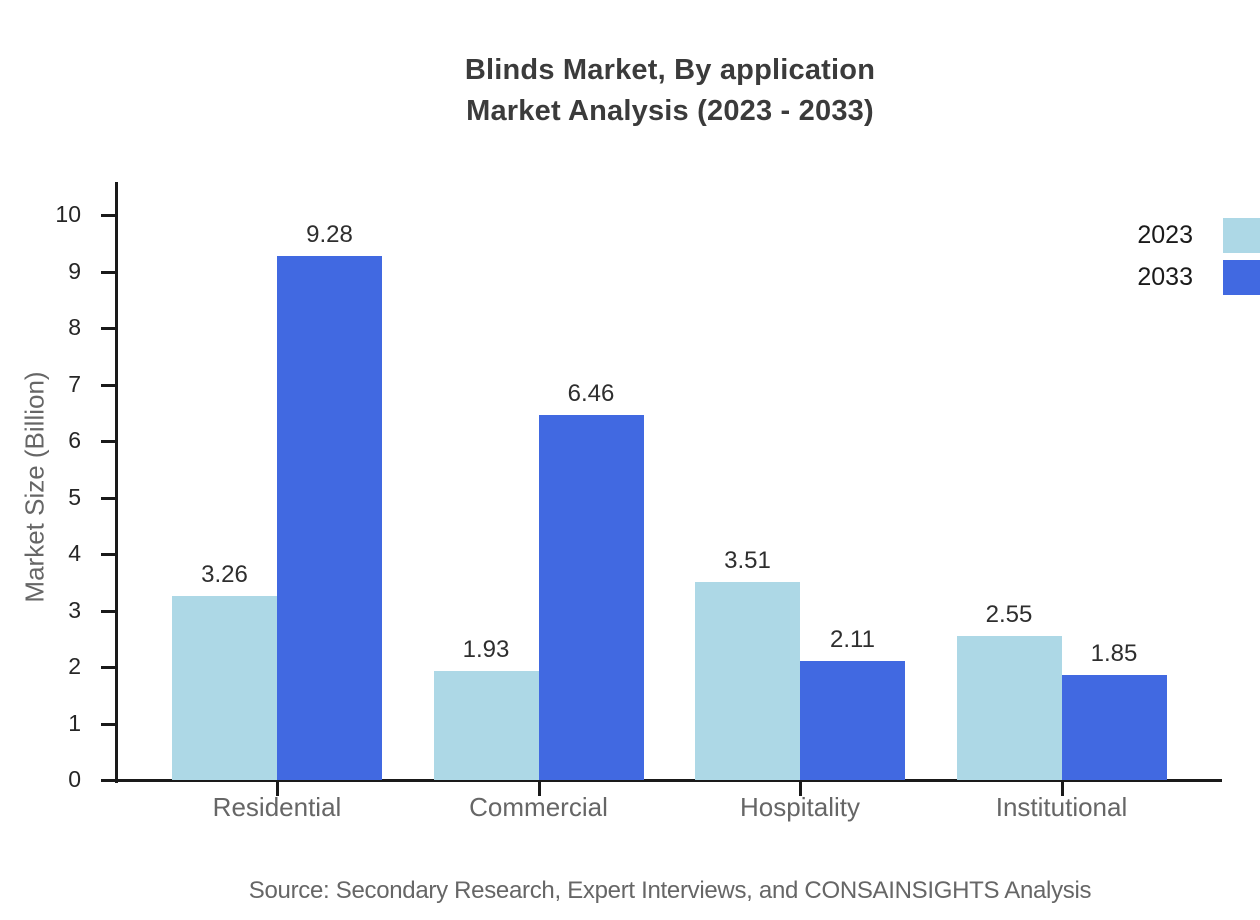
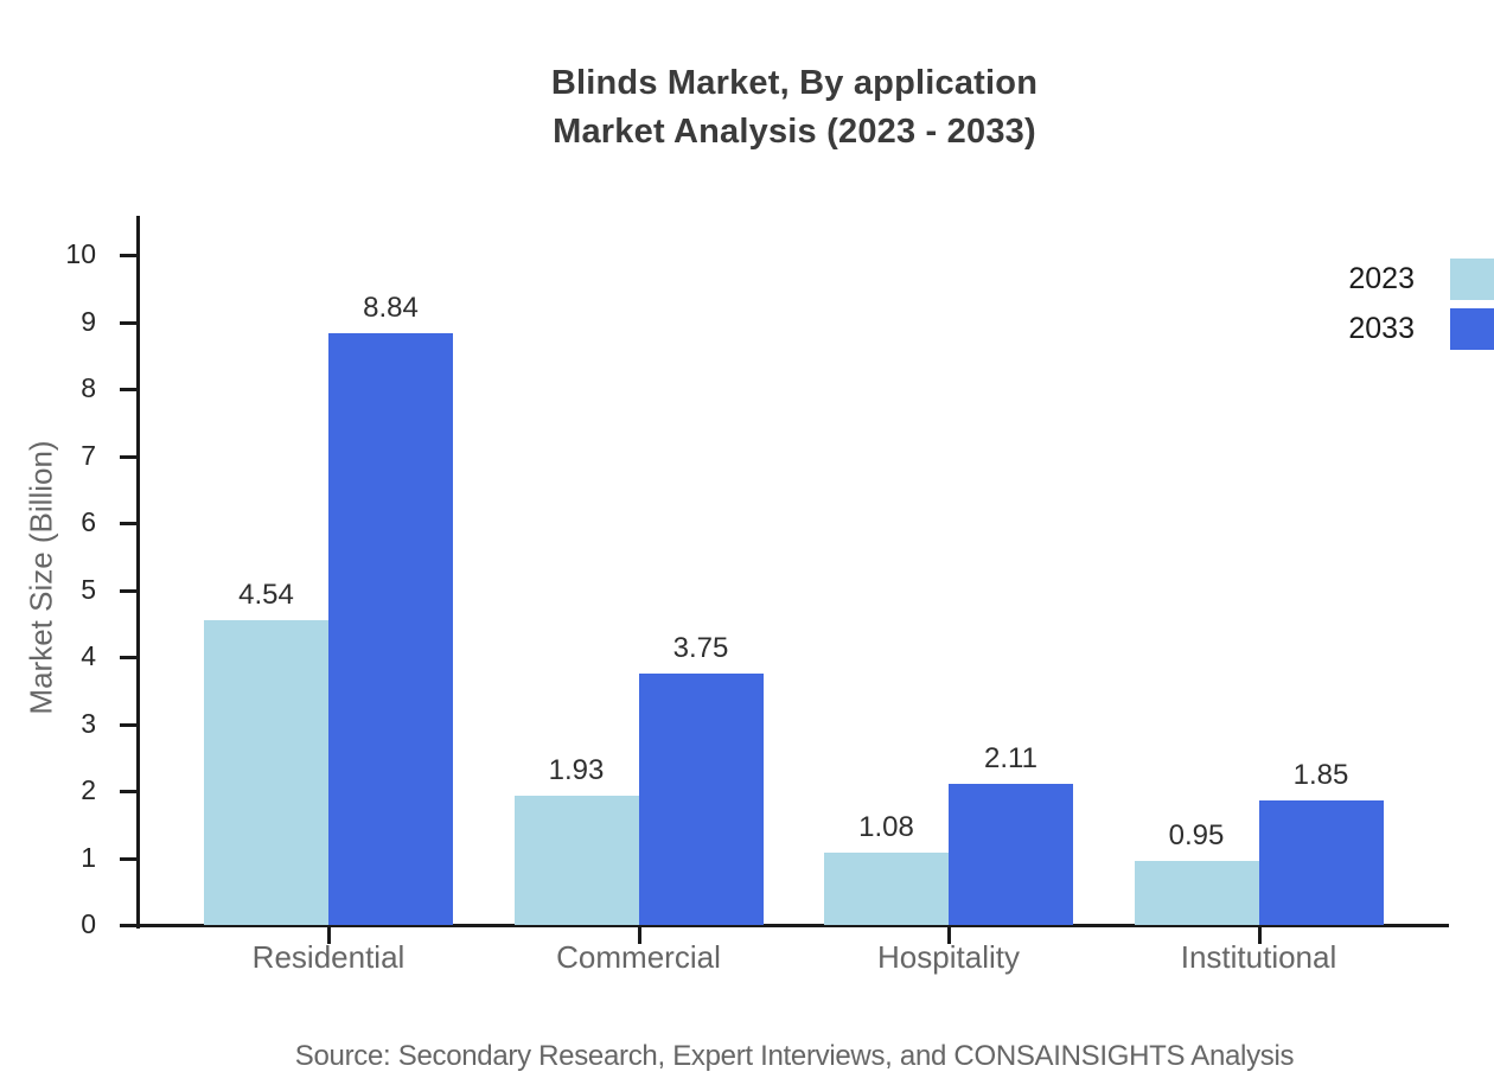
2023/Residential: 3.26 -> 4.54
2033/Residential: 9.28 -> 8.84
2033/Commercial: 6.46 -> 3.75
2023/Hospitality: 3.51 -> 1.08
2023/Institutional: 2.55 -> 0.95
